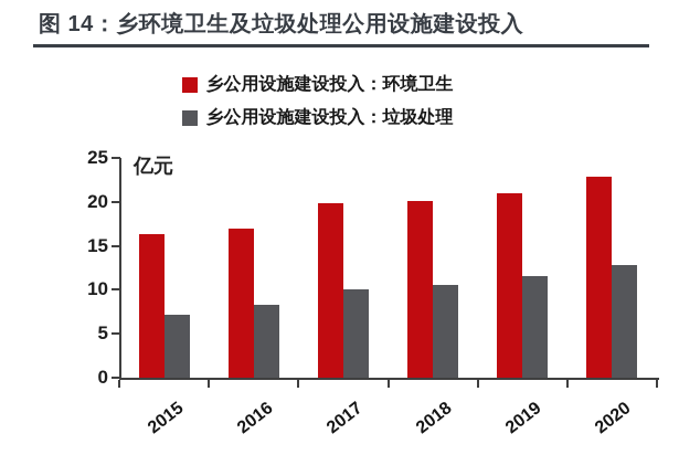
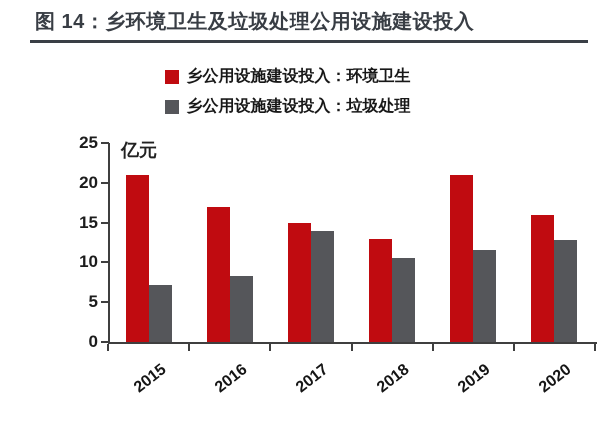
乡公用设施建设投入：环境卫生/2015: 16 -> 21
乡公用设施建设投入：环境卫生/2017: 20 -> 15
乡公用设施建设投入：垃圾处理/2017: 10 -> 14
乡公用设施建设投入：环境卫生/2018: 20 -> 13
乡公用设施建设投入：环境卫生/2020: 23 -> 16
